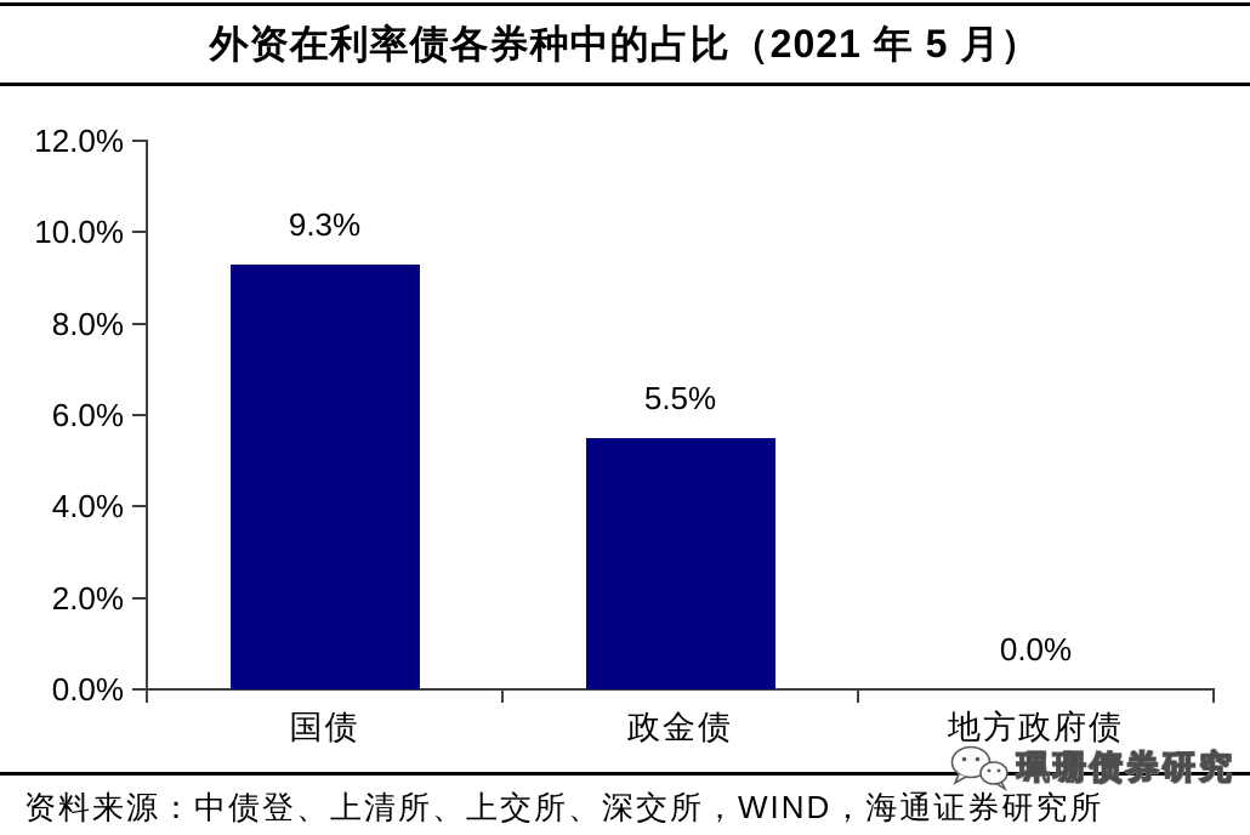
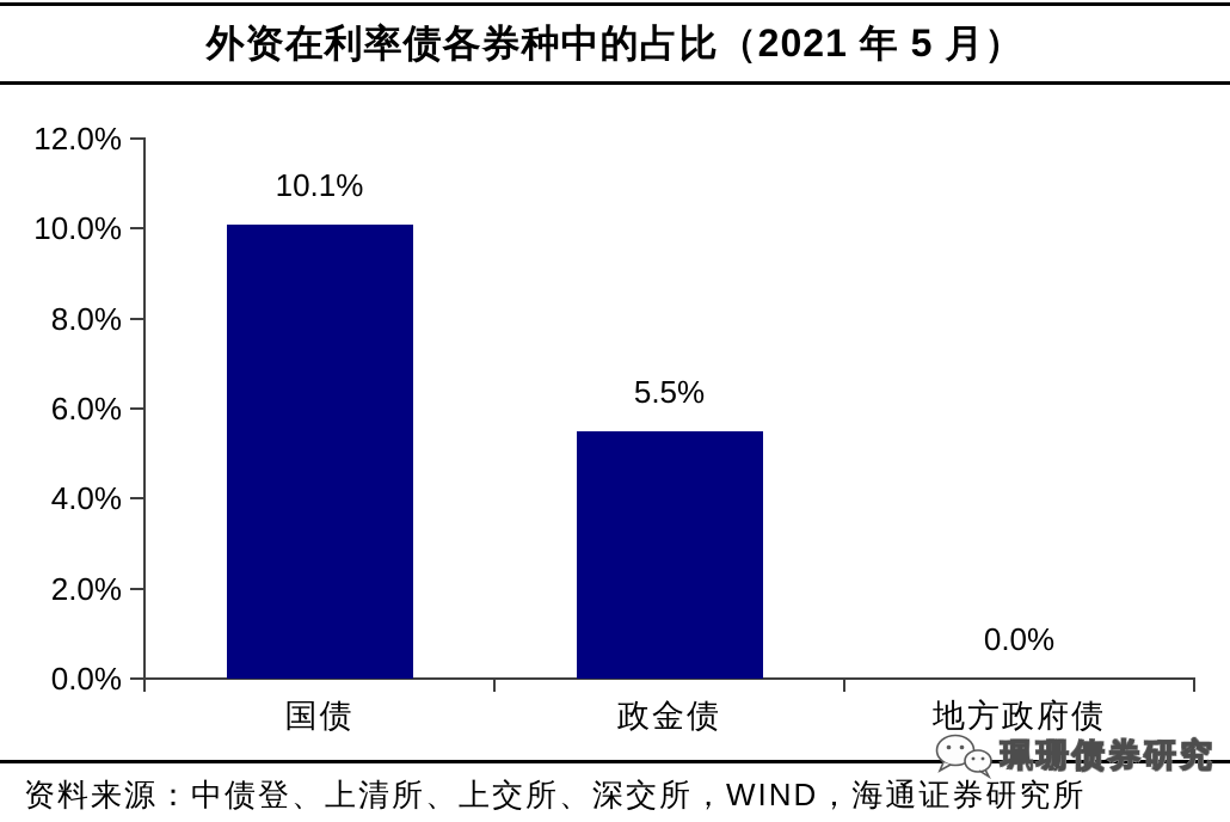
国债: 9.3% -> 10.1%
